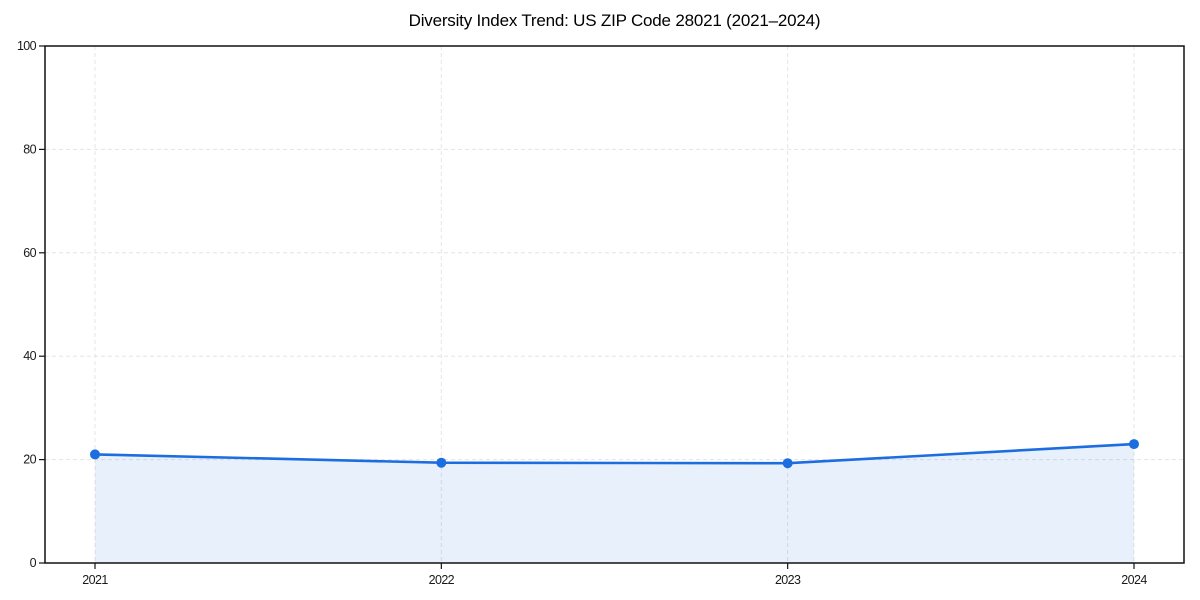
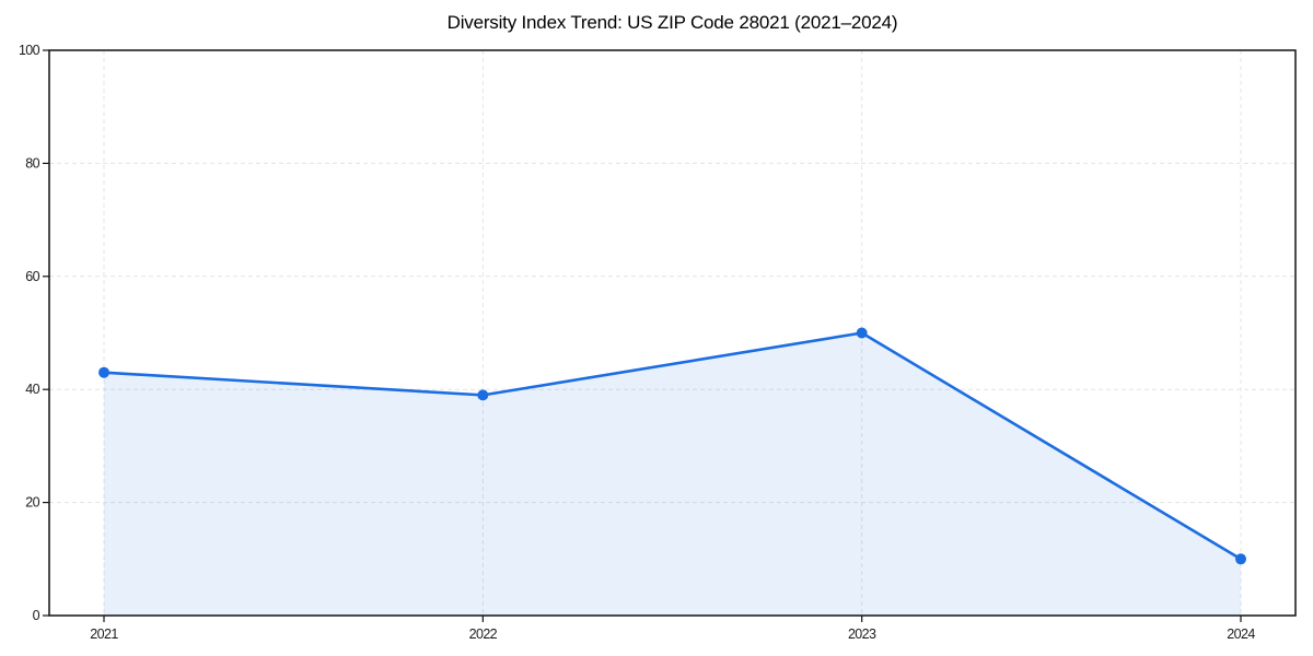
2021: 21 -> 43
2022: 19 -> 39
2023: 19 -> 50
2024: 23 -> 10
